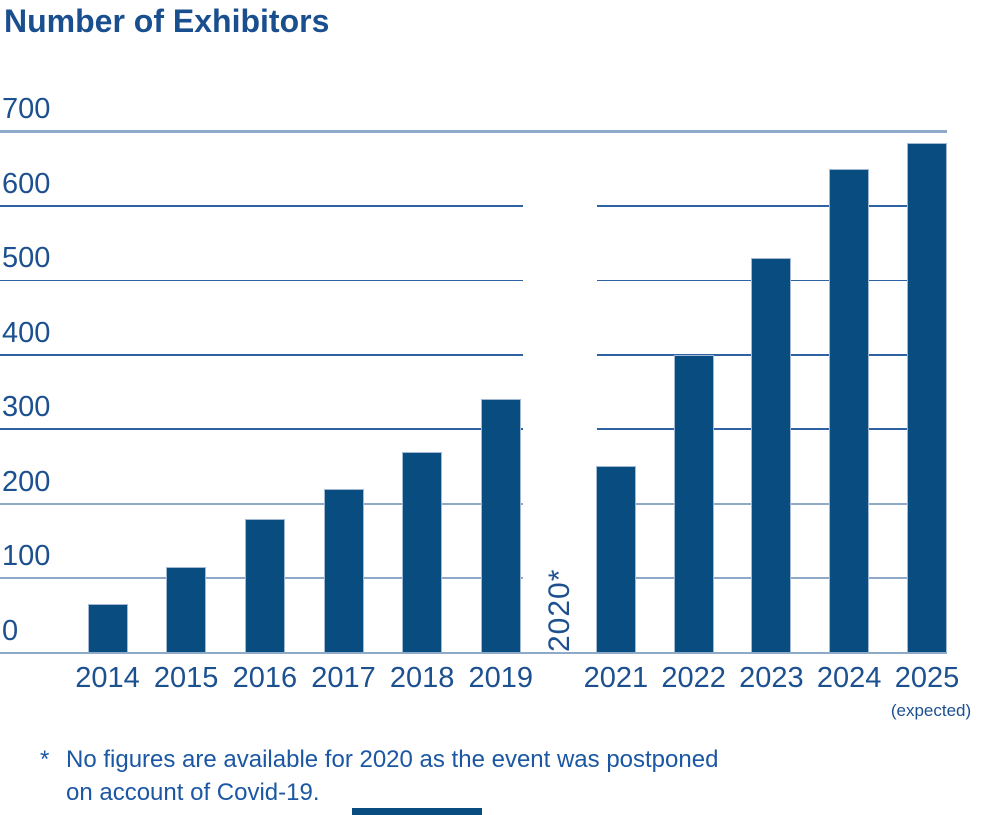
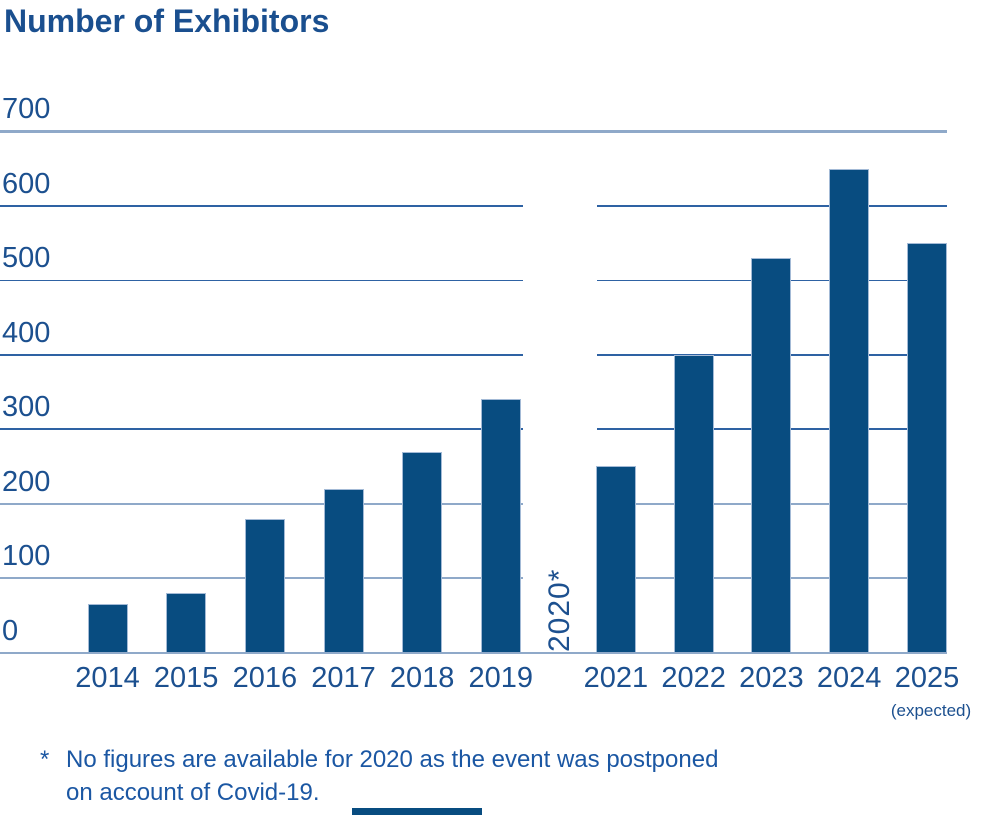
2015: 120 -> 80
2025: 680 -> 550
